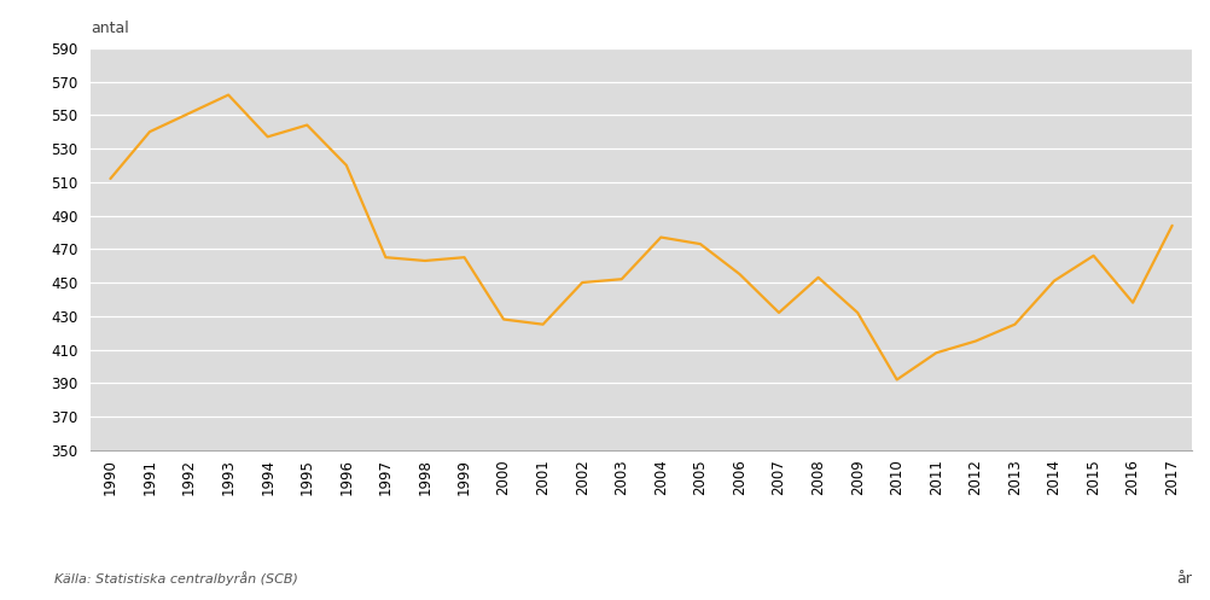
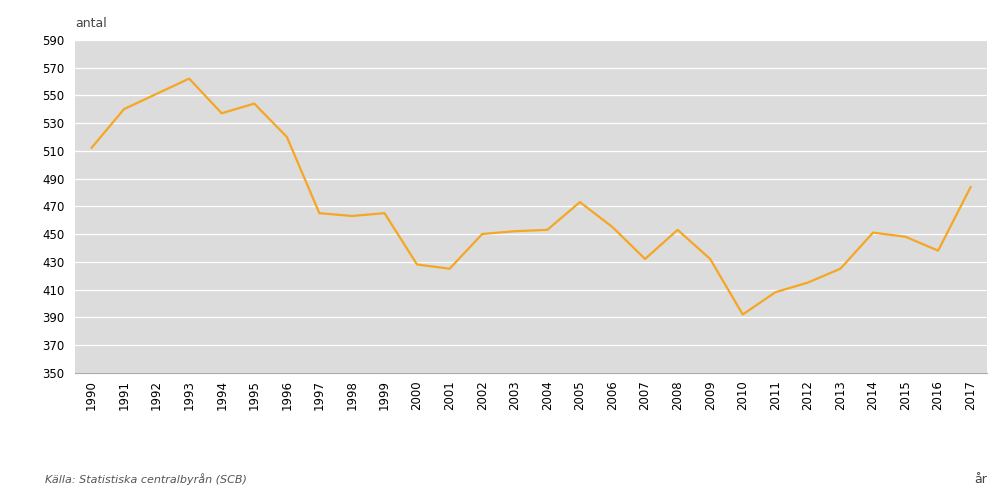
2004: 477 -> 453
2015: 466 -> 448
